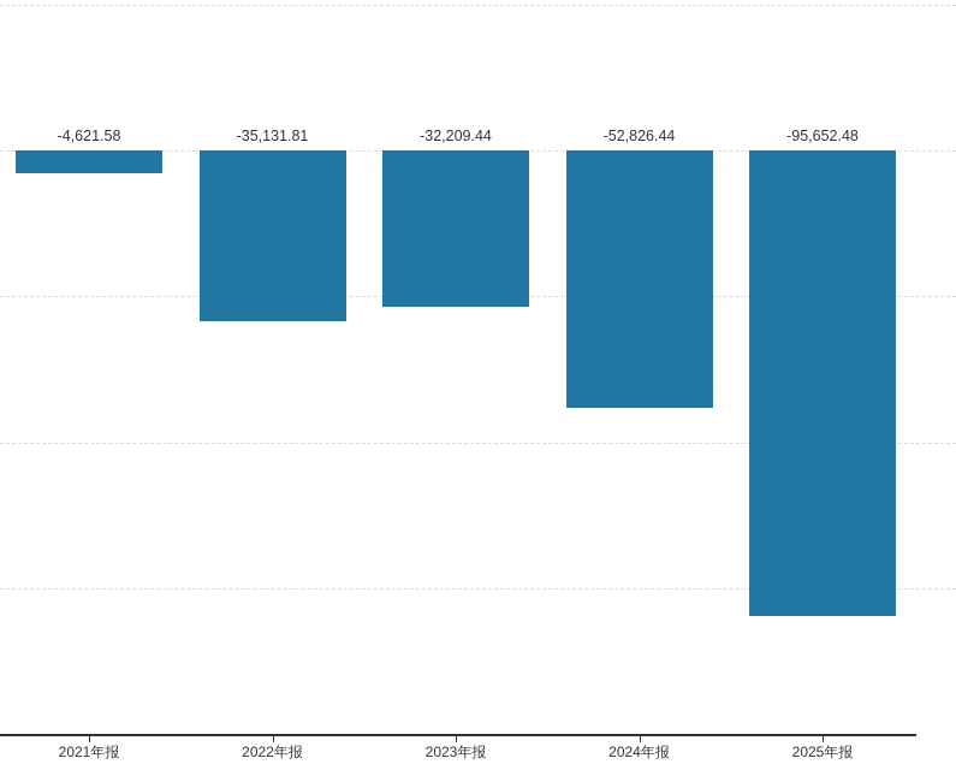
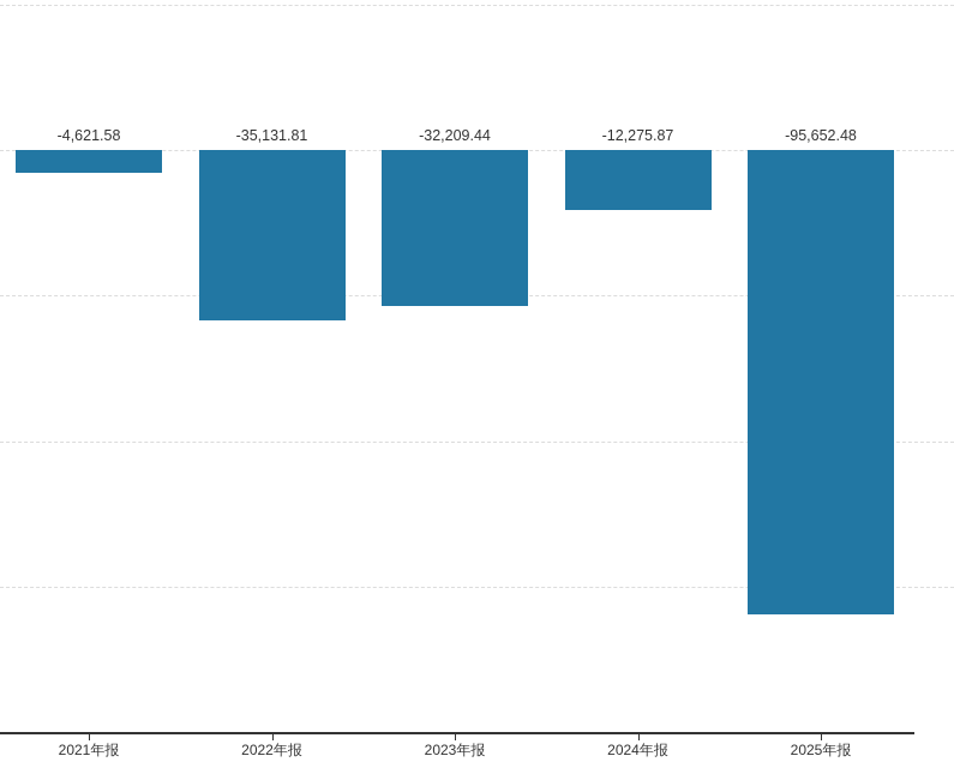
2024年报: -52,826.44 -> -12,275.87
